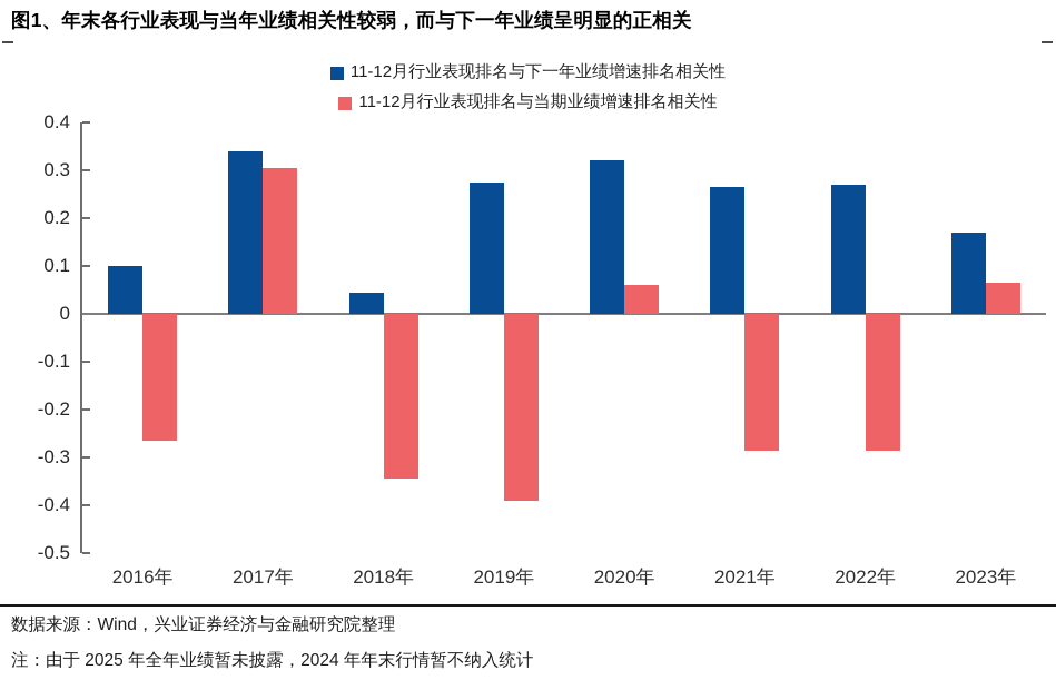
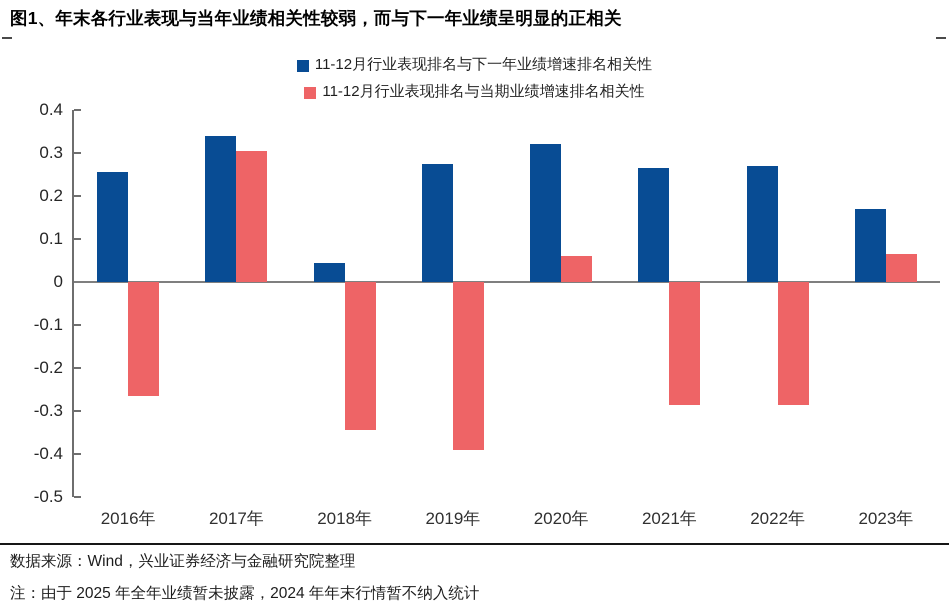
11-12月行业表现排名与下一年业绩增速排名相关性/2016年: 0.10 -> 0.26
